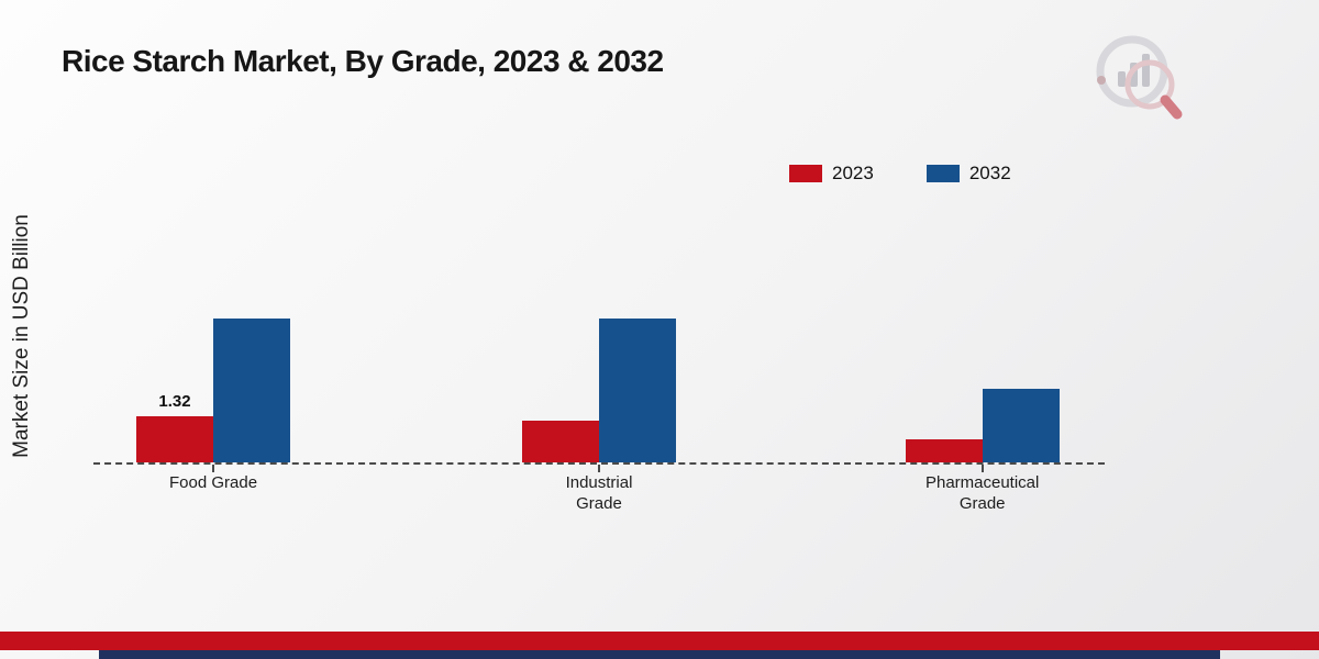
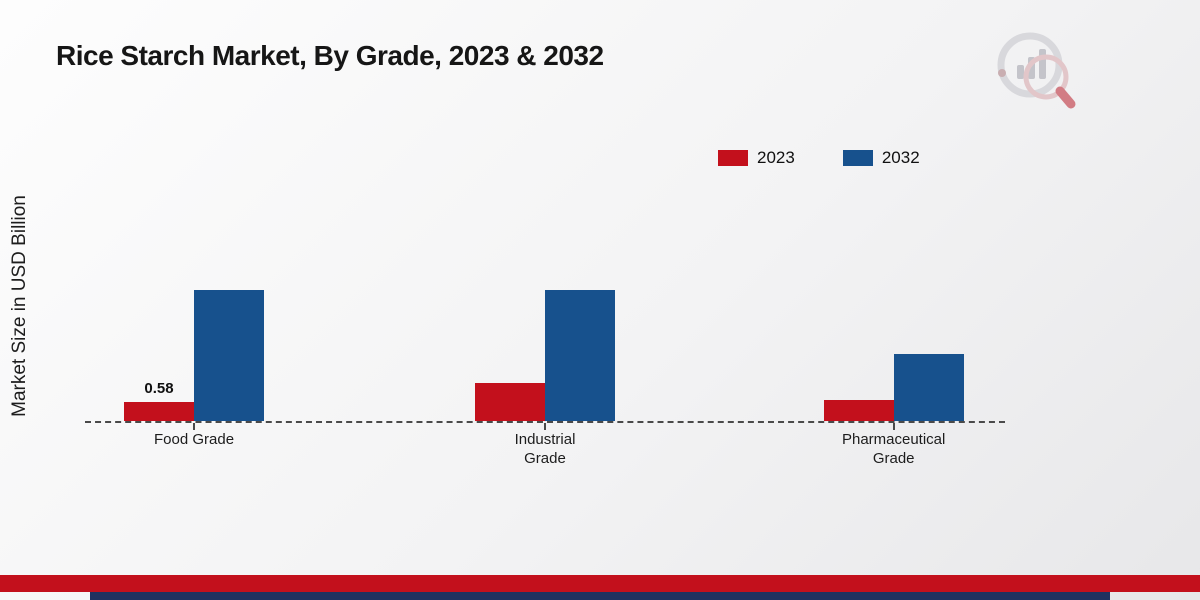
2023/Food Grade: 1.32 -> 0.58
